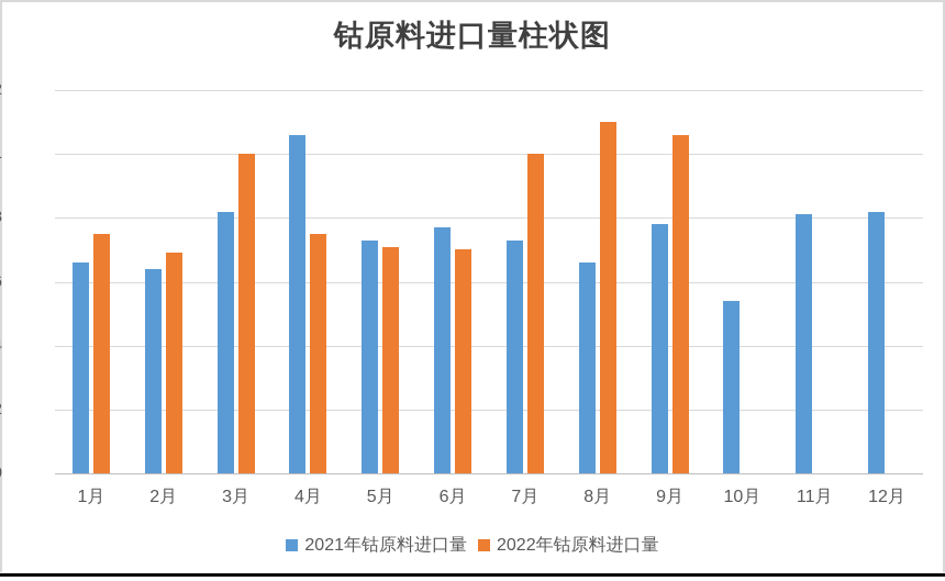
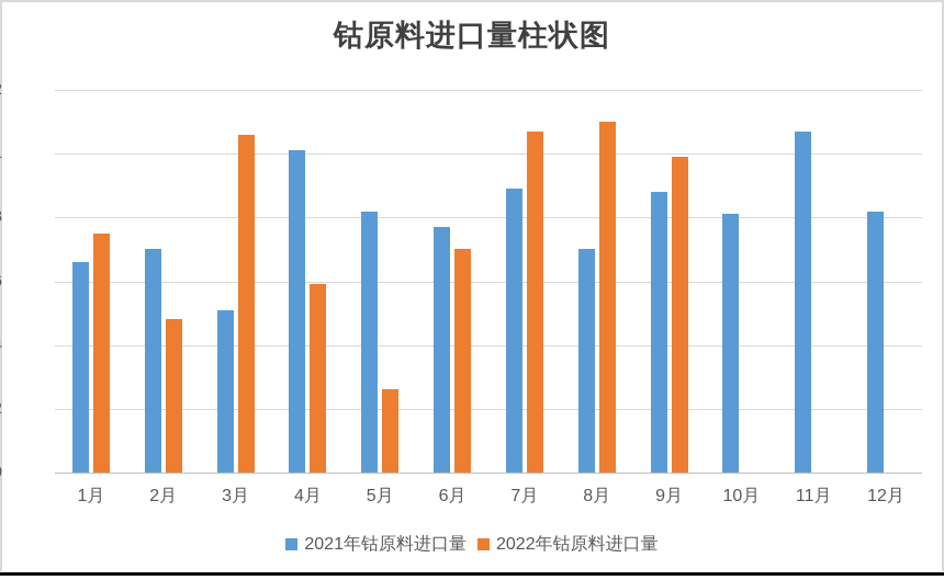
2021年钴原料进口量/2月: 0.64 -> 0.70
2022年钴原料进口量/2月: 0.69 -> 0.48
2021年钴原料进口量/3月: 0.82 -> 0.51
2022年钴原料进口量/3月: 1.00 -> 1.06
2021年钴原料进口量/4月: 1.06 -> 1.01
2022年钴原料进口量/4月: 0.75 -> 0.59
2021年钴原料进口量/5月: 0.73 -> 0.82
2022年钴原料进口量/5月: 0.71 -> 0.26
2021年钴原料进口量/7月: 0.73 -> 0.89
2022年钴原料进口量/7月: 1.00 -> 1.07
2021年钴原料进口量/8月: 0.66 -> 0.70
2021年钴原料进口量/9月: 0.78 -> 0.88
2022年钴原料进口量/9月: 1.06 -> 0.99
2021年钴原料进口量/10月: 0.54 -> 0.81
2021年钴原料进口量/11月: 0.81 -> 1.07
